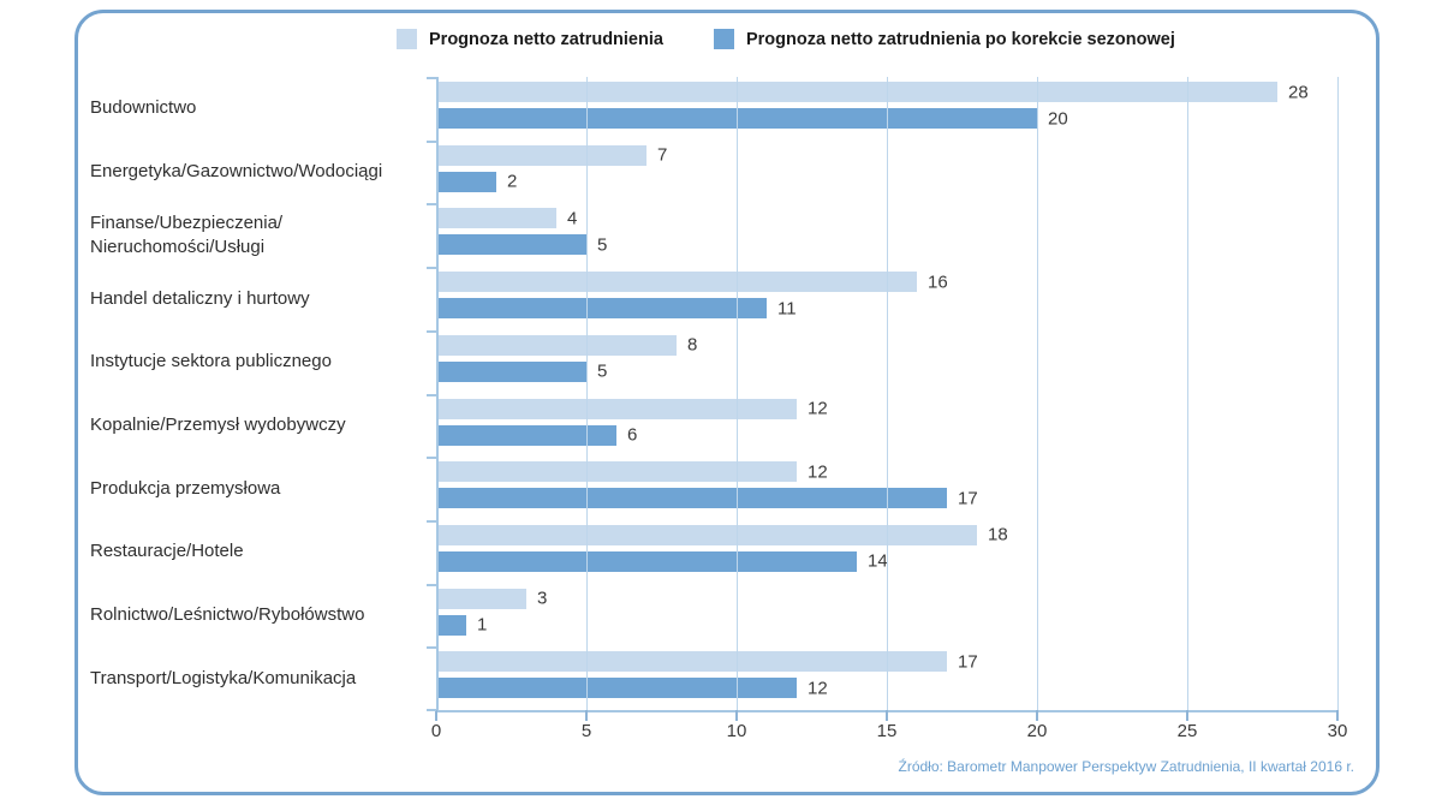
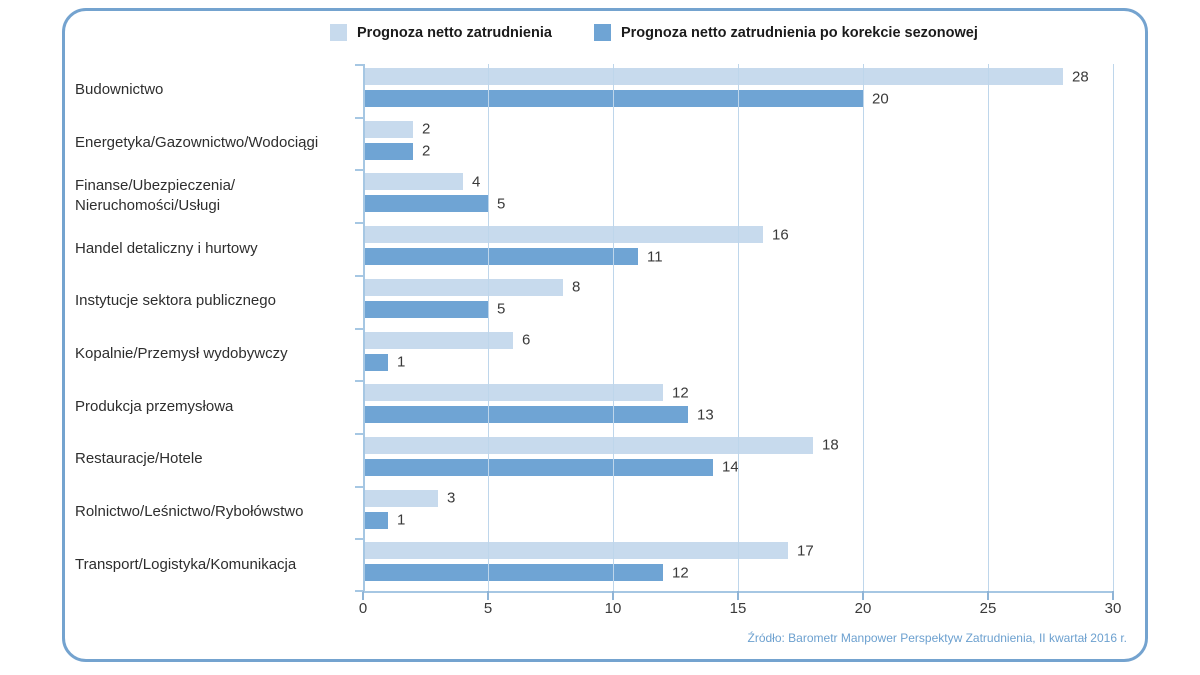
Prognoza netto zatrudnienia/Energetyka/Gazownictwo/Wodociągi: 7 -> 2
Prognoza netto zatrudnienia/Kopalnie/Przemysł wydobywczy: 12 -> 6
Prognoza netto zatrudnienia po korekcie sezonowej/Kopalnie/Przemysł wydobywczy: 6 -> 1
Prognoza netto zatrudnienia po korekcie sezonowej/Produkcja przemysłowa: 17 -> 13
